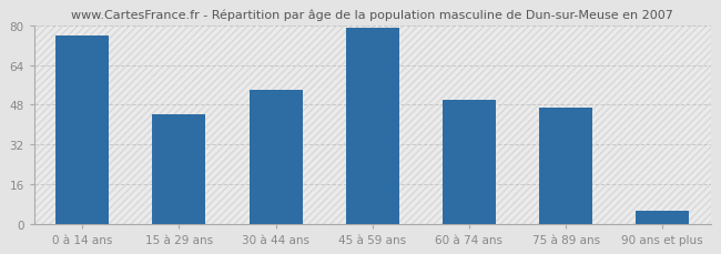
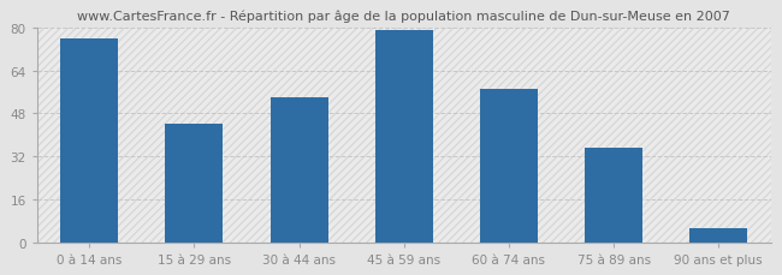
60 à 74 ans: 50 -> 57
75 à 89 ans: 47 -> 35
